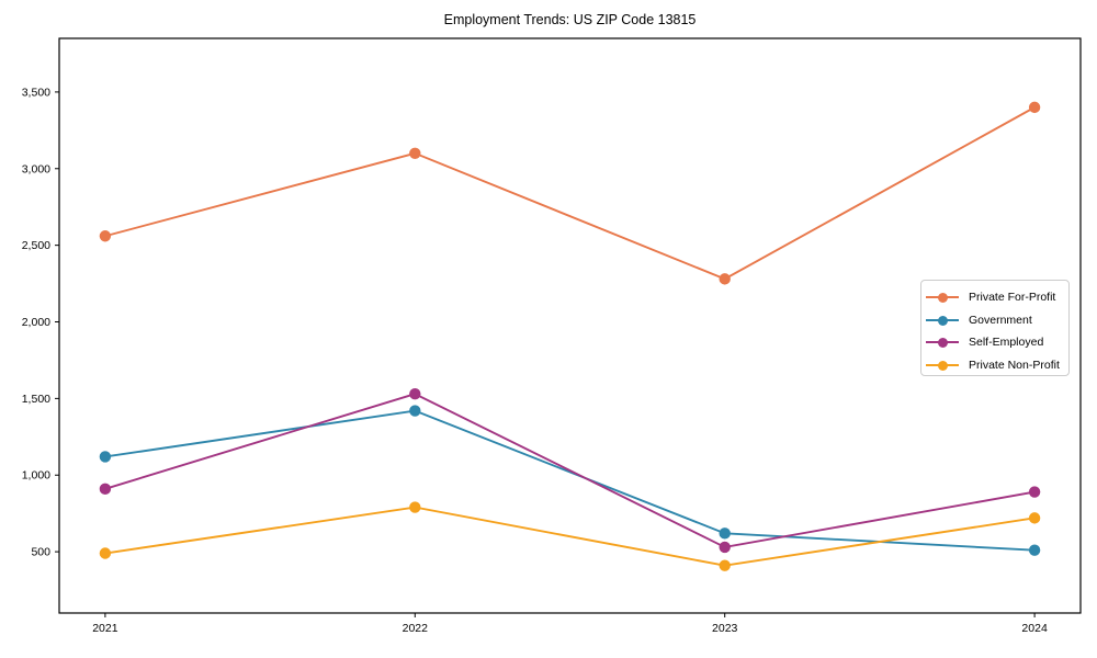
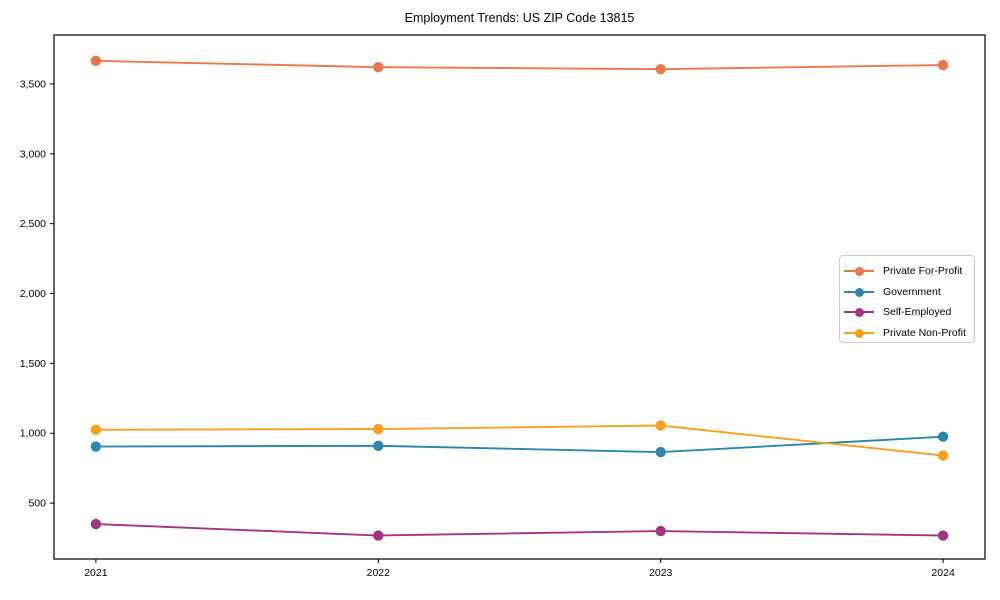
Private For-Profit/2021: 2560 -> 3660
Government/2021: 1120 -> 900
Self-Employed/2021: 910 -> 350
Private Non-Profit/2021: 490 -> 1020
Private For-Profit/2022: 3100 -> 3620
Government/2022: 1420 -> 910
Self-Employed/2022: 1530 -> 270
Private Non-Profit/2022: 790 -> 1030
Private For-Profit/2023: 2280 -> 3600
Government/2023: 620 -> 860
Self-Employed/2023: 530 -> 300
Private Non-Profit/2023: 410 -> 1060
Private For-Profit/2024: 3400 -> 3640
Government/2024: 510 -> 980
Self-Employed/2024: 890 -> 270
Private Non-Profit/2024: 720 -> 840
